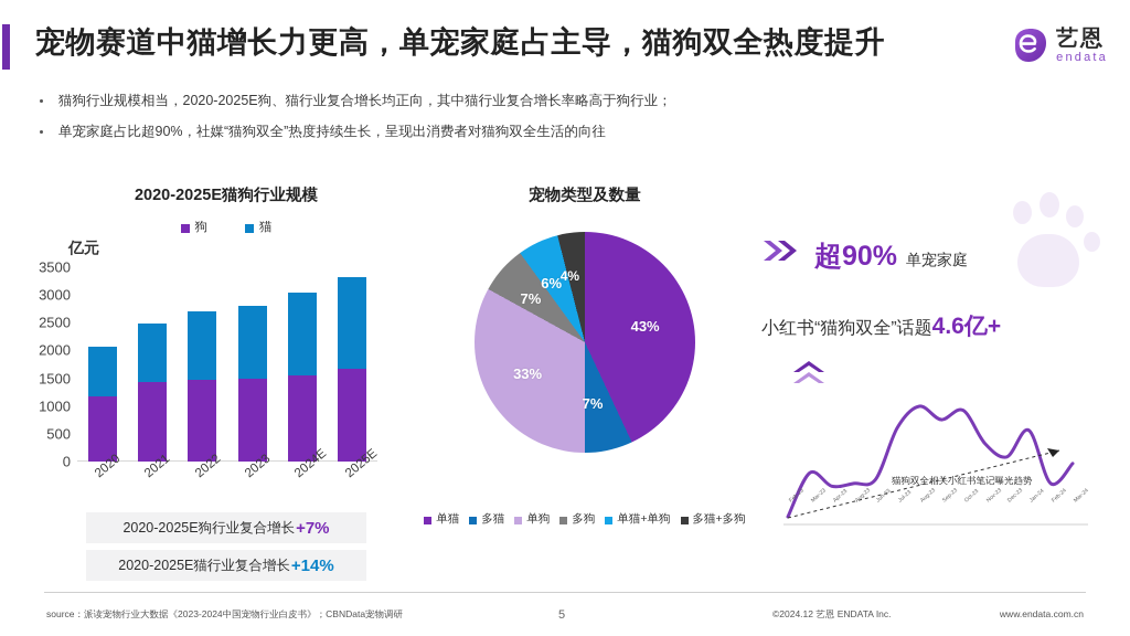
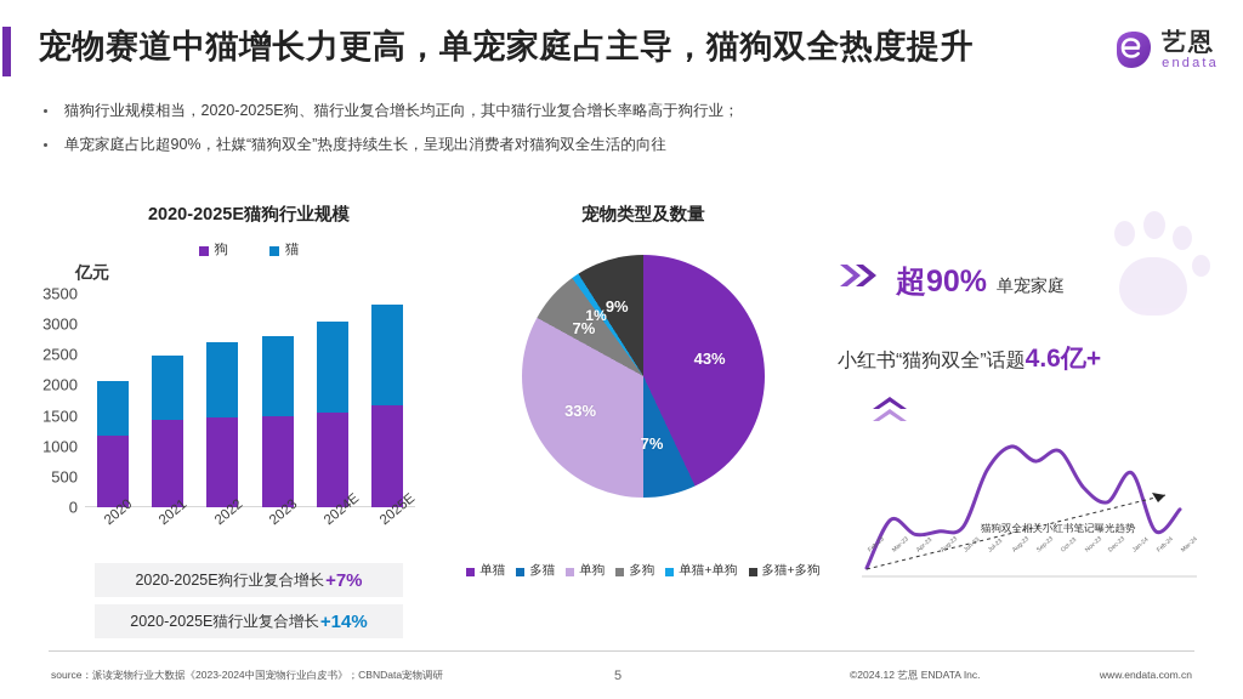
宠物类型及数量/单猫+单狗: 6% -> 1%
宠物类型及数量/多猫+多狗: 4% -> 9%
